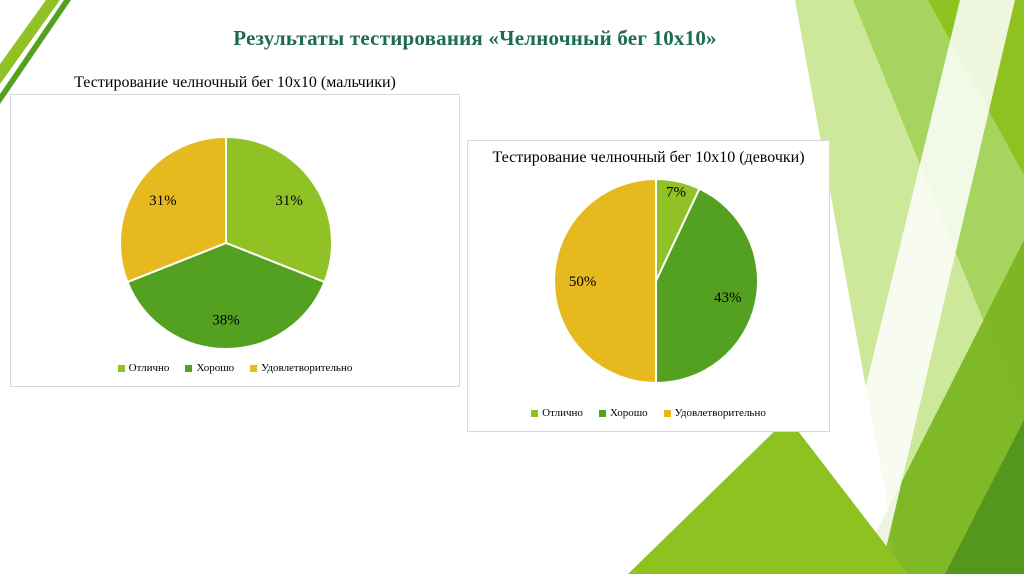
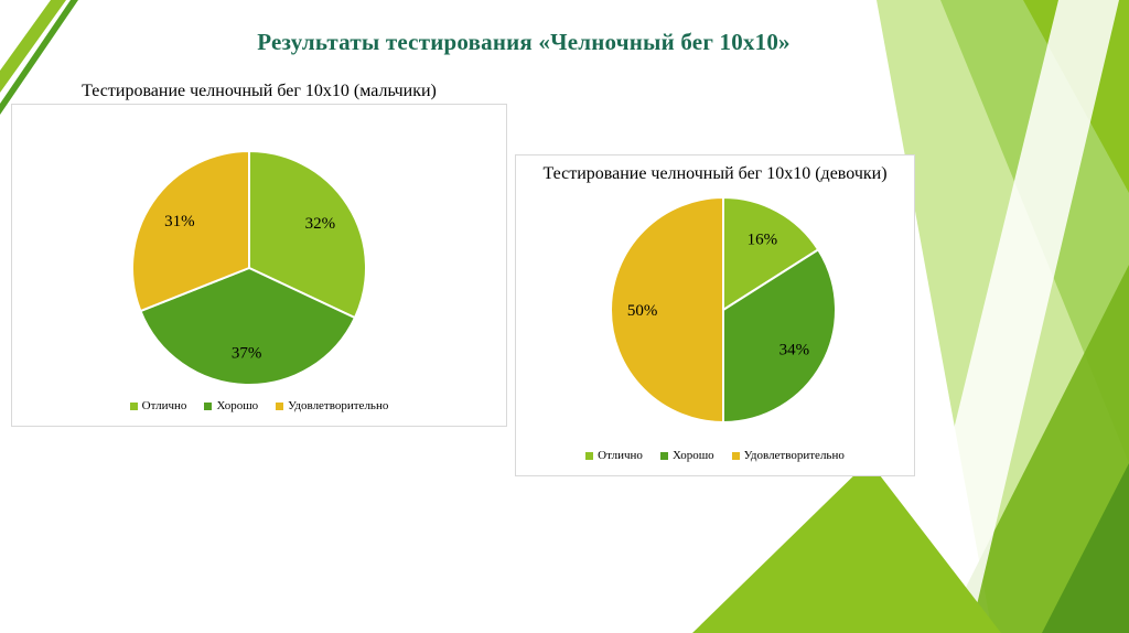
Тестирование челночный бег 10х10 (мальчики)/Отлично: 31% -> 32%
Тестирование челночный бег 10х10 (мальчики)/Хорошо: 38% -> 37%
Тестирование челночный бег 10х10 (девочки)/Отлично: 7% -> 16%
Тестирование челночный бег 10х10 (девочки)/Хорошо: 43% -> 34%
